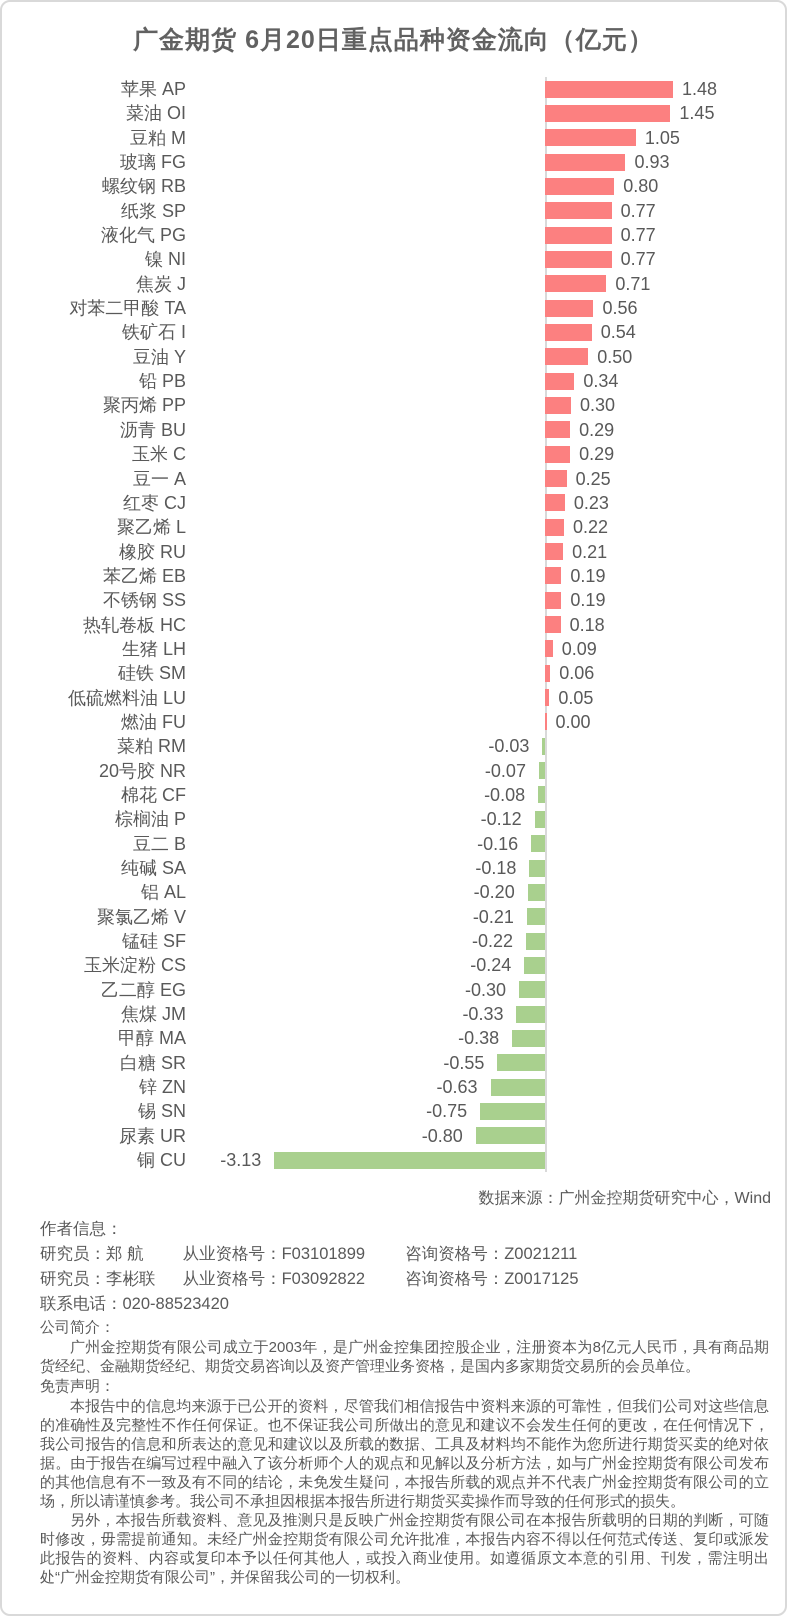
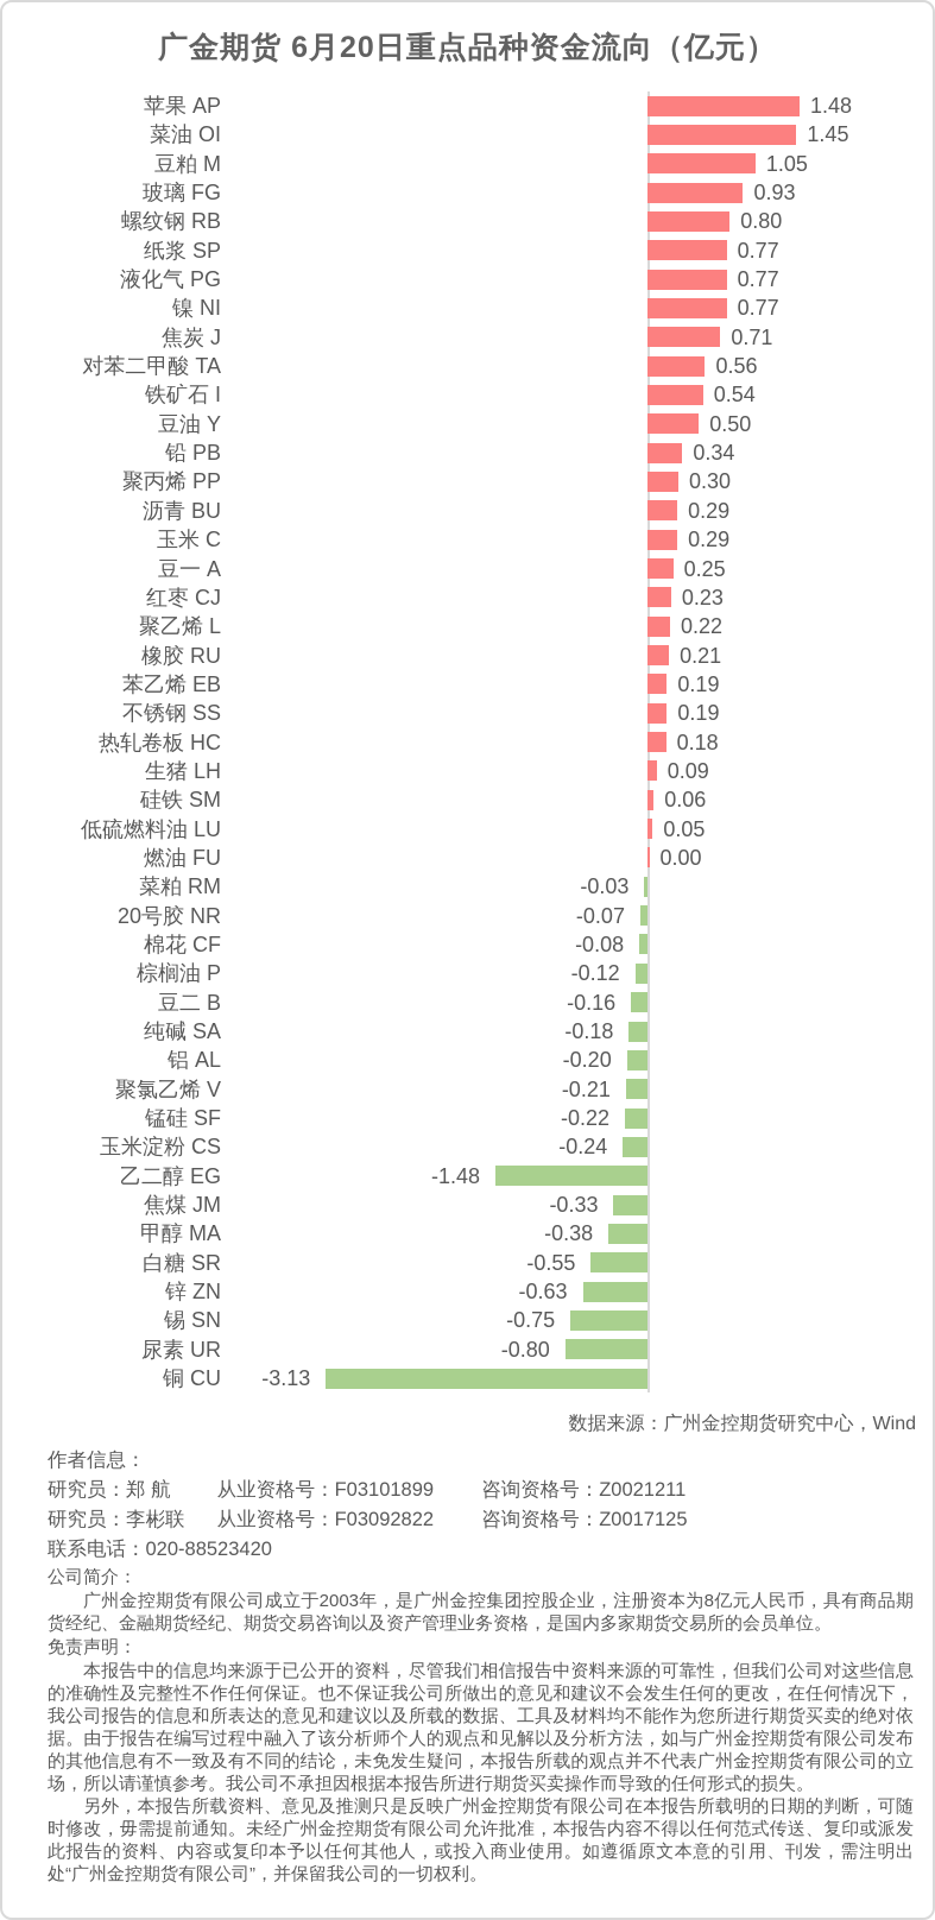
乙二醇 EG: -0.30 -> -1.48
